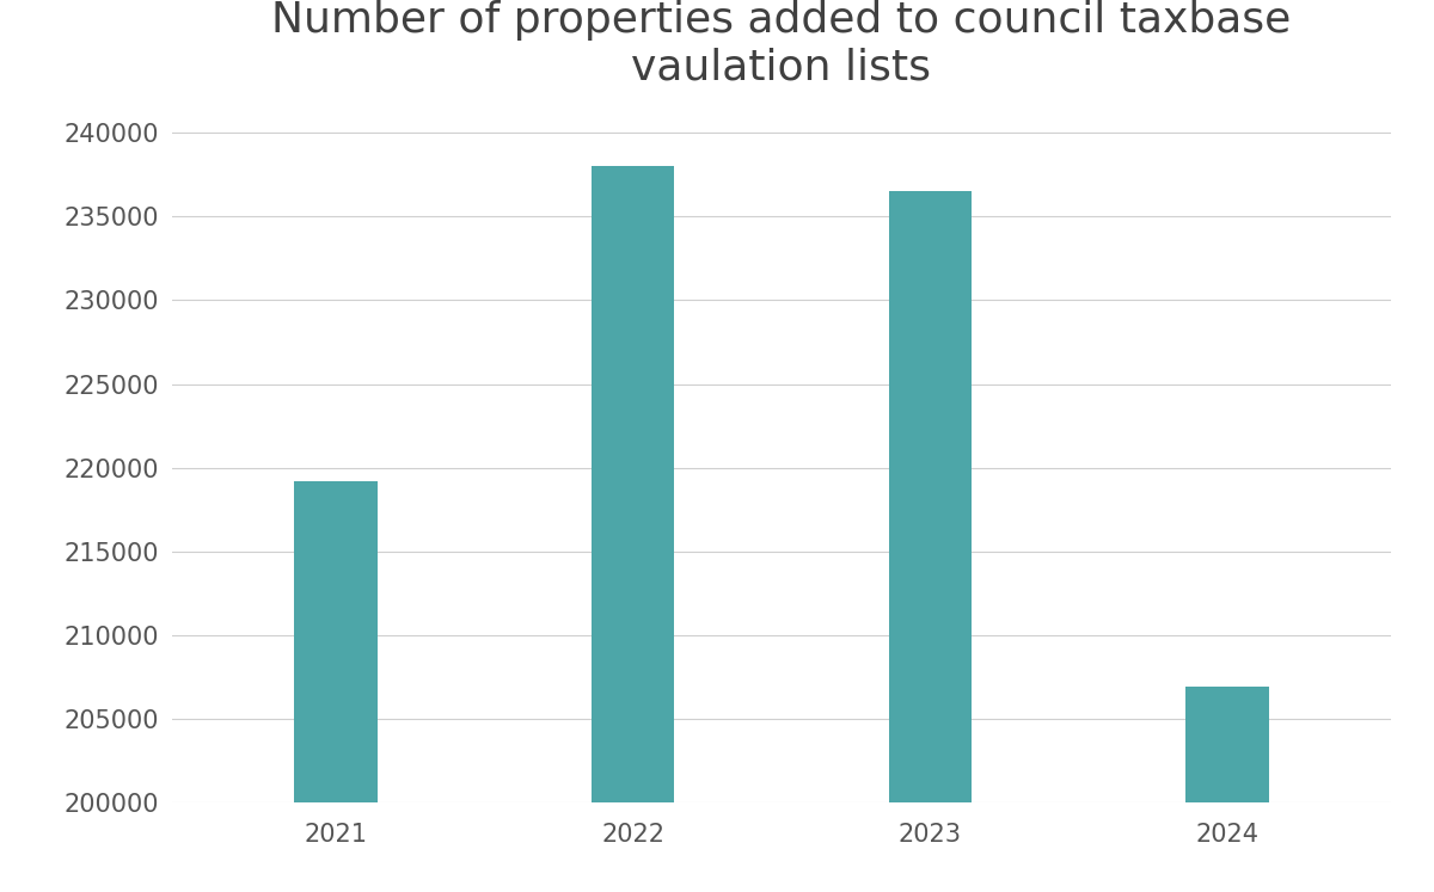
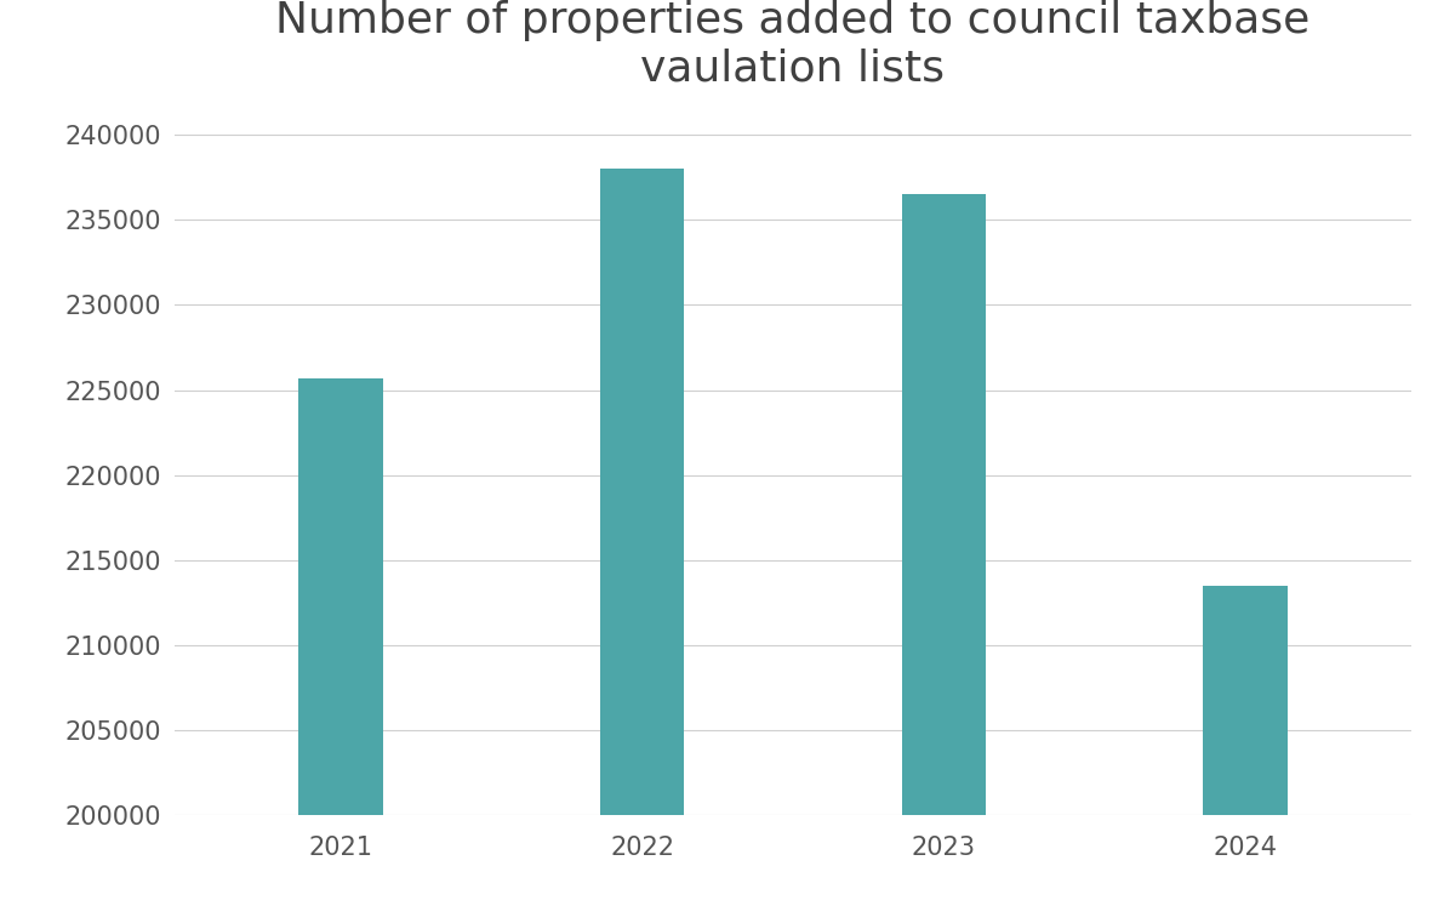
2021: 219200 -> 225700
2024: 206900 -> 213500
